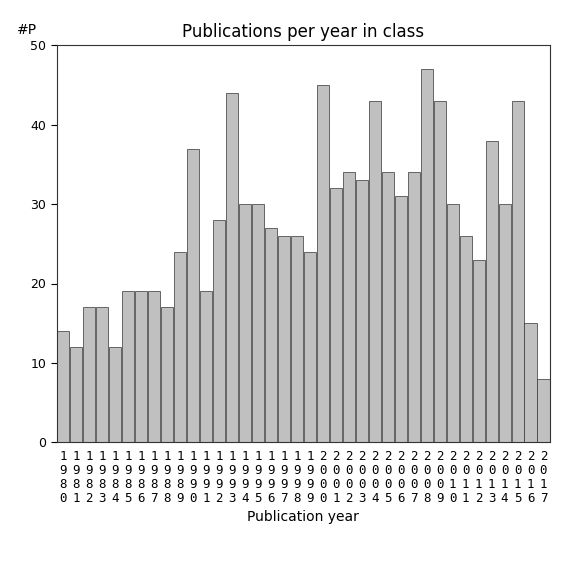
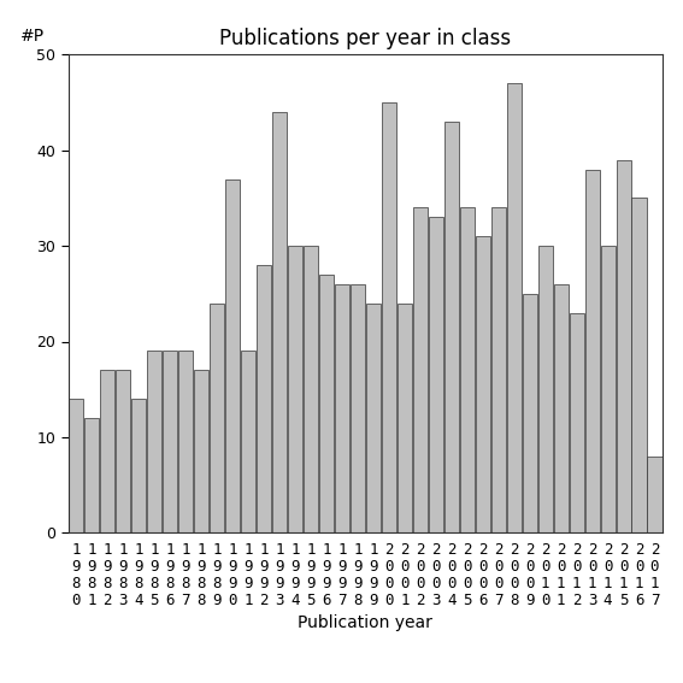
1 9 8 4: 12 -> 14
2 0 0 1: 32 -> 24
2 0 0 9: 43 -> 25
2 0 1 5: 43 -> 39
2 0 1 6: 15 -> 35
